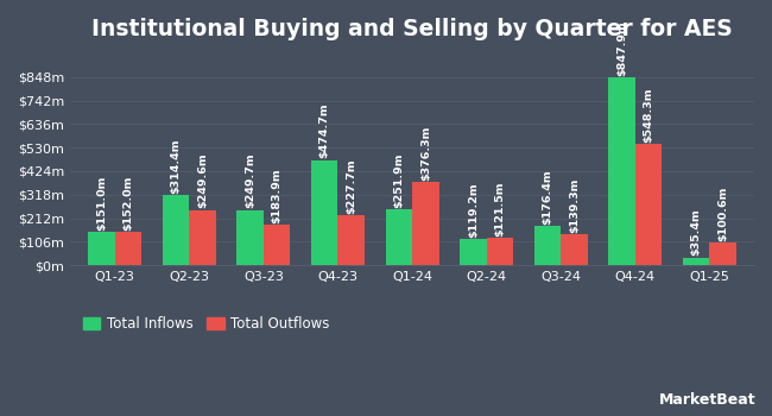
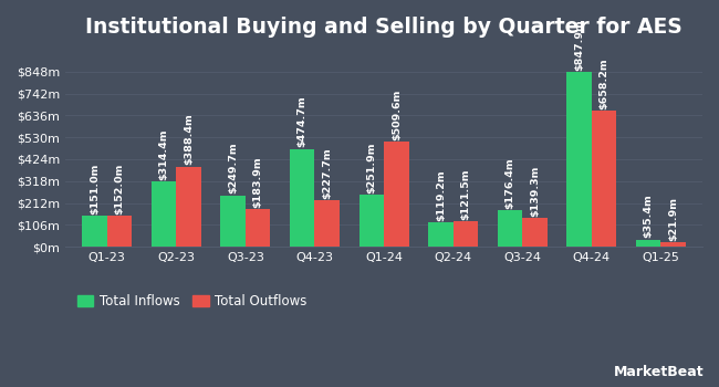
Total Outflows/Q2-23: $249.6m -> $388.4m
Total Outflows/Q1-24: $376.3m -> $509.6m
Total Outflows/Q4-24: $548.3m -> $658.2m
Total Outflows/Q1-25: $100.6m -> $21.9m
